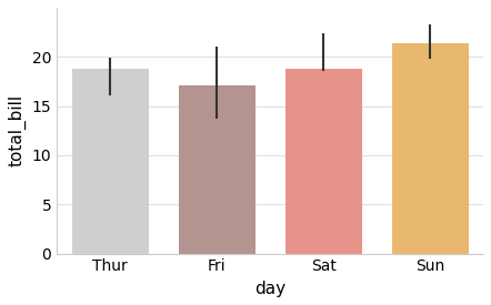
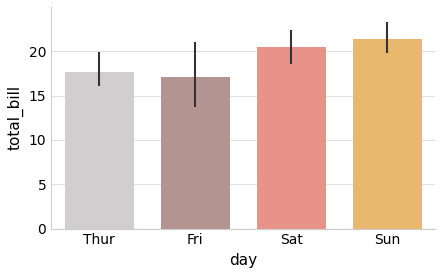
Thur: 18.8 -> 17.7
Sat: 18.8 -> 20.4
